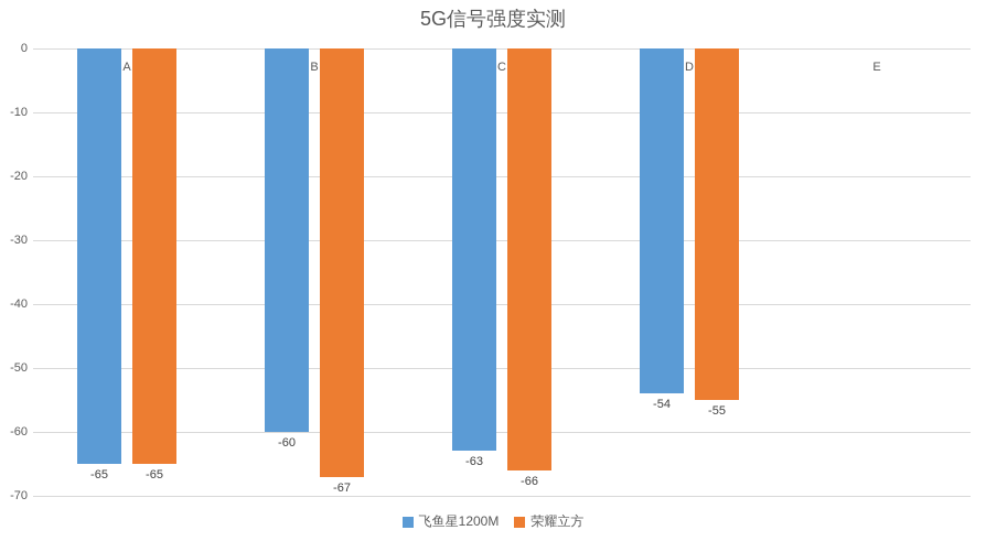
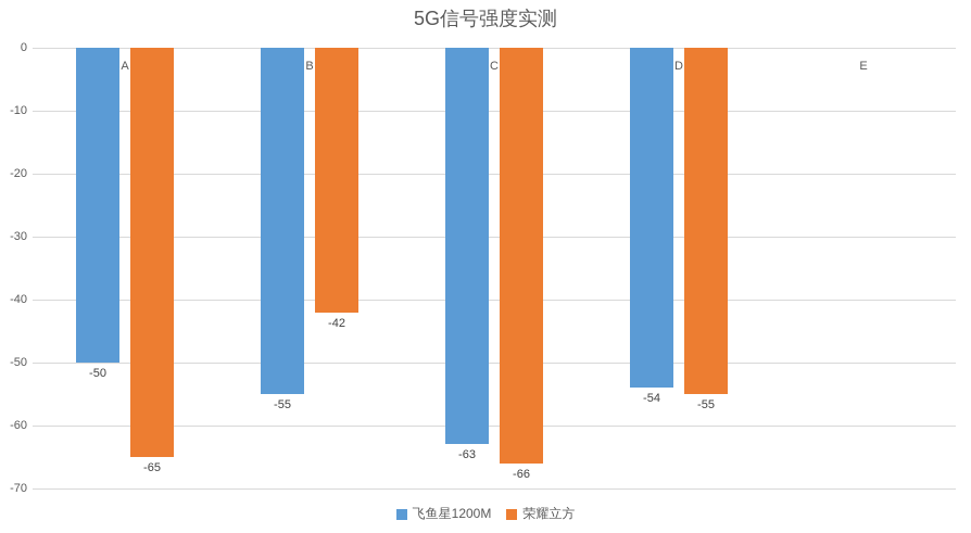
飞鱼星1200M/A: -65 -> -50
飞鱼星1200M/B: -60 -> -55
荣耀立方/B: -67 -> -42
